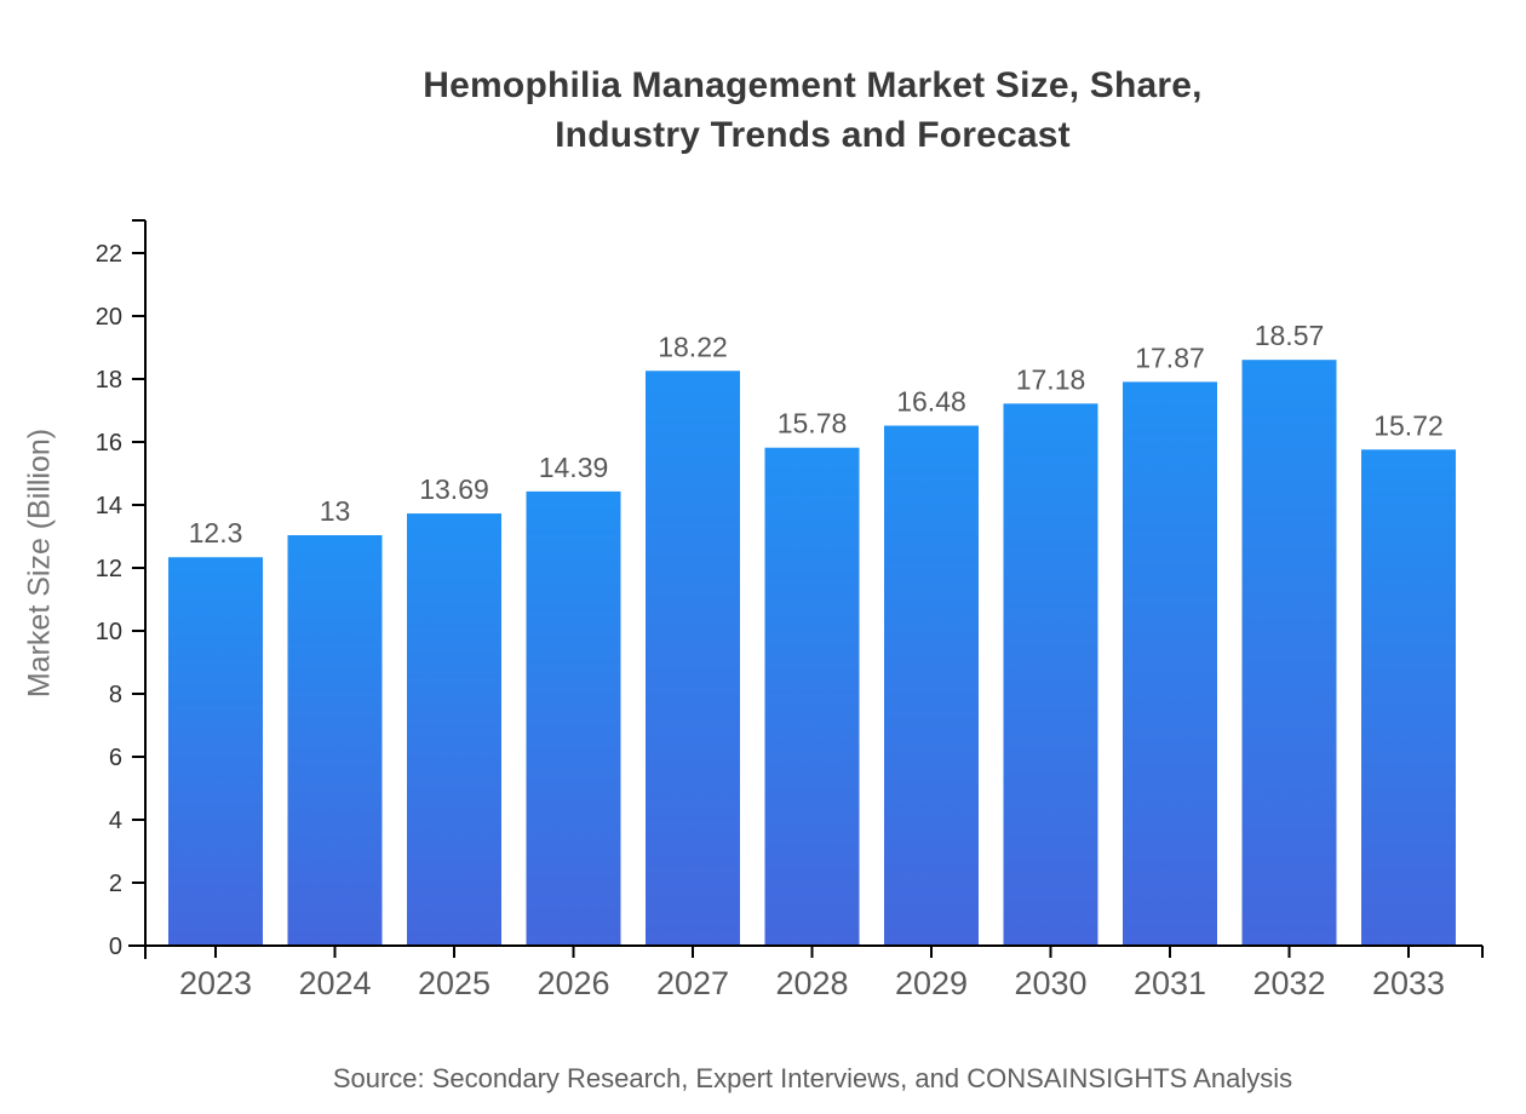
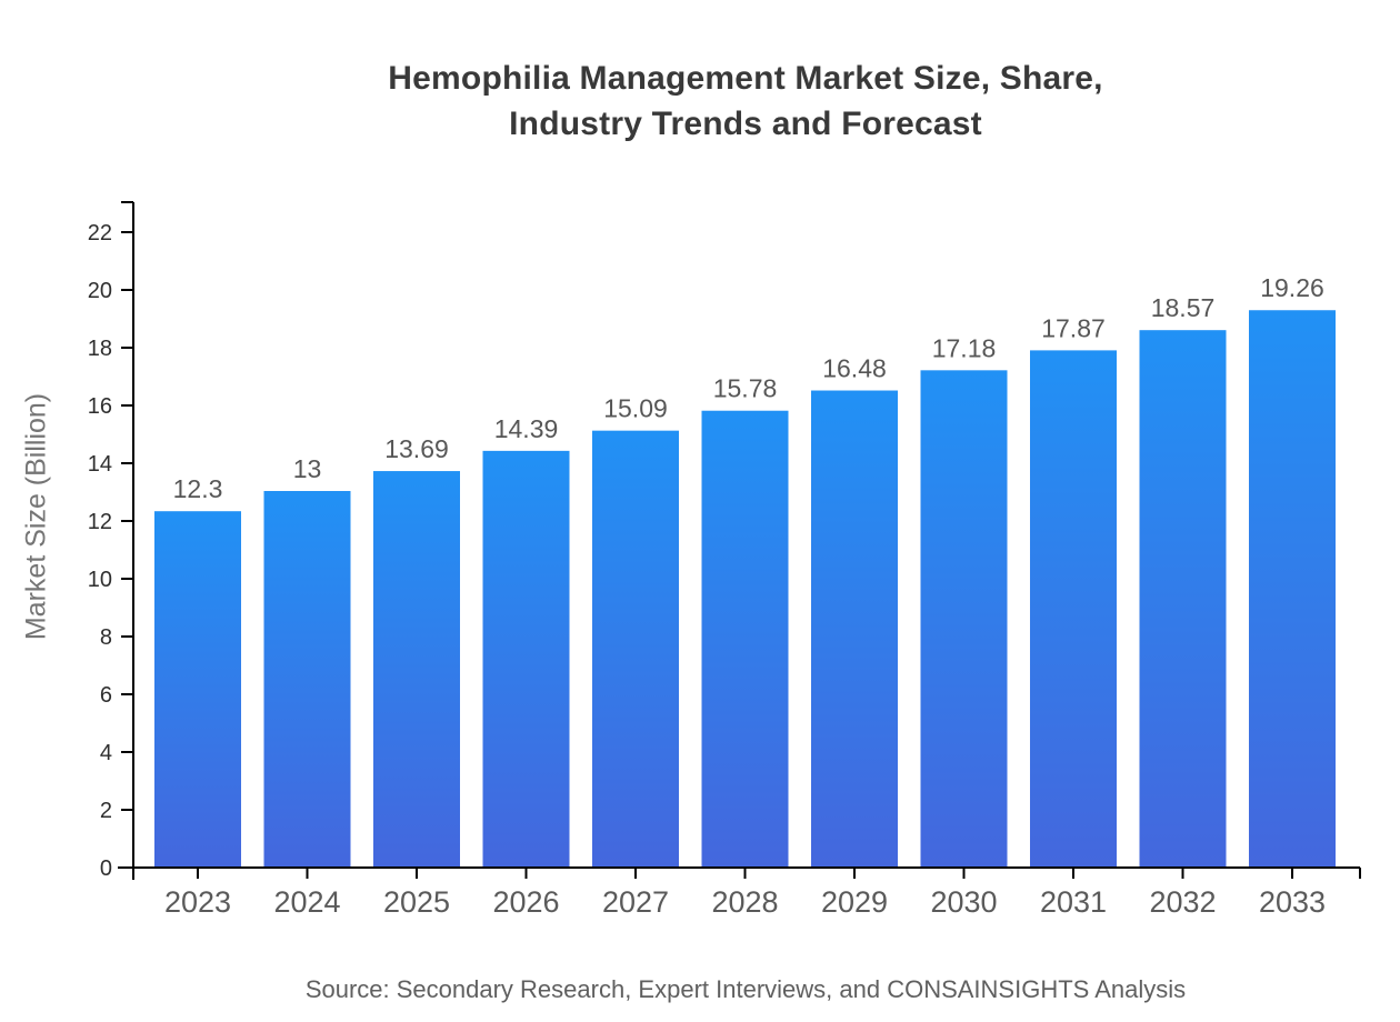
2027: 18.22 -> 15.09
2033: 15.72 -> 19.26
